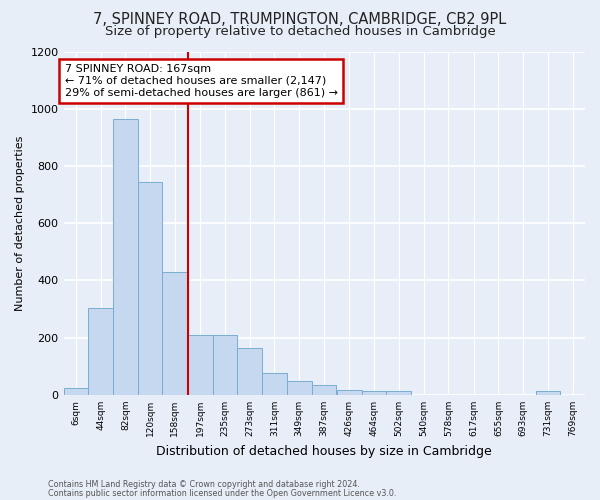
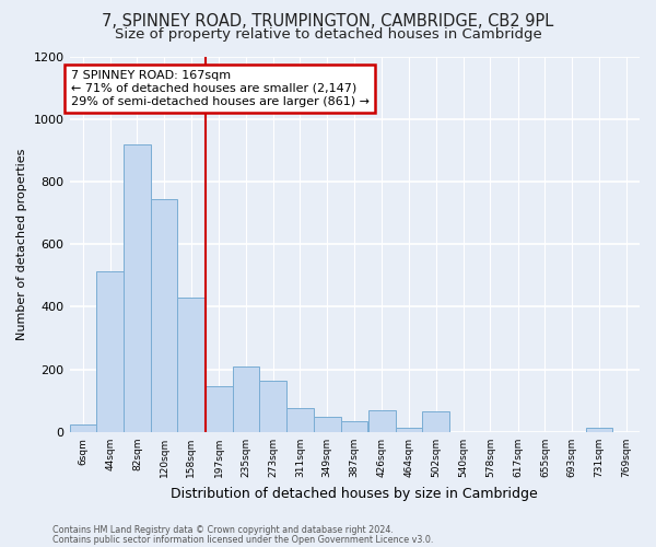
44sqm: 305 -> 515
82sqm: 965 -> 920
197sqm: 210 -> 145
426sqm: 18 -> 70
502sqm: 12 -> 65
